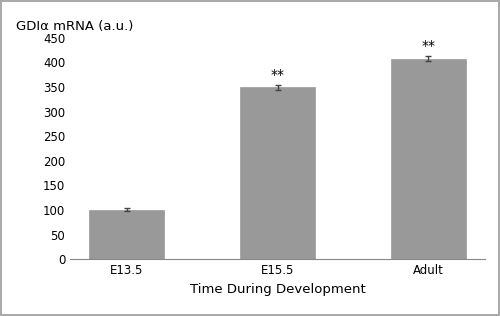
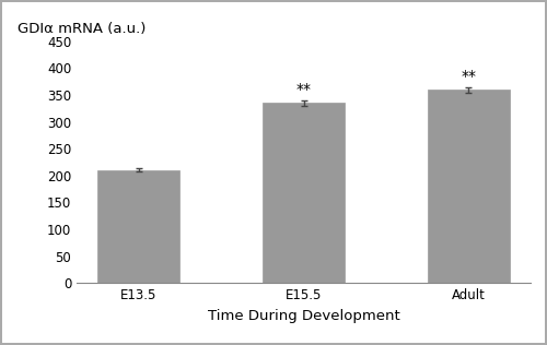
E13.5: 100 -> 210
E15.5: 350 -> 335
Adult: 408 -> 360
